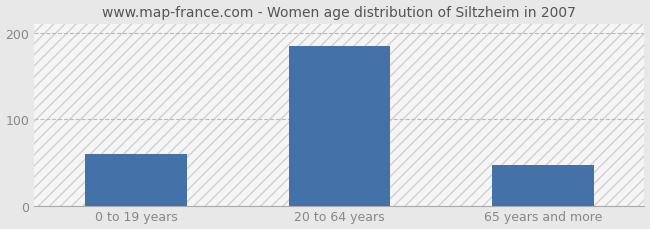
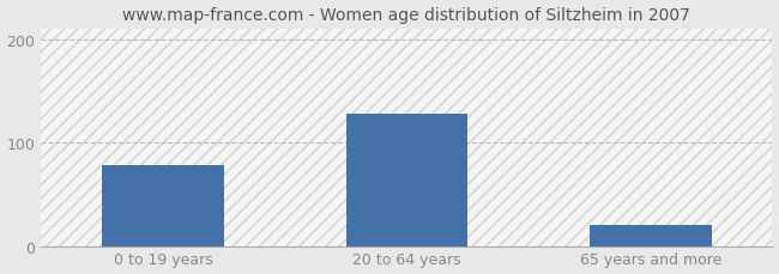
0 to 19 years: 60 -> 78
20 to 64 years: 185 -> 128
65 years and more: 47 -> 20
